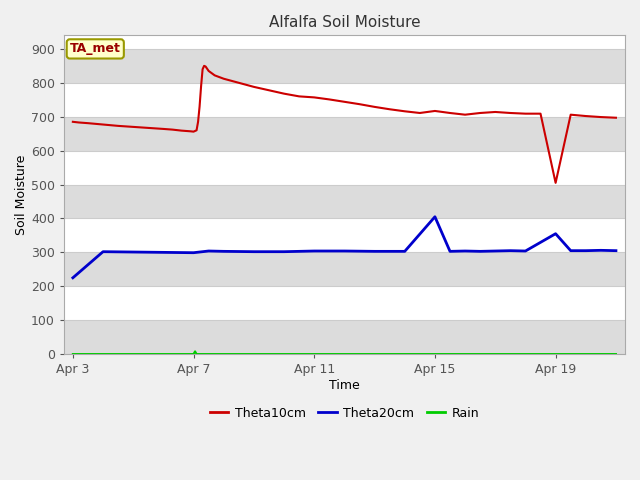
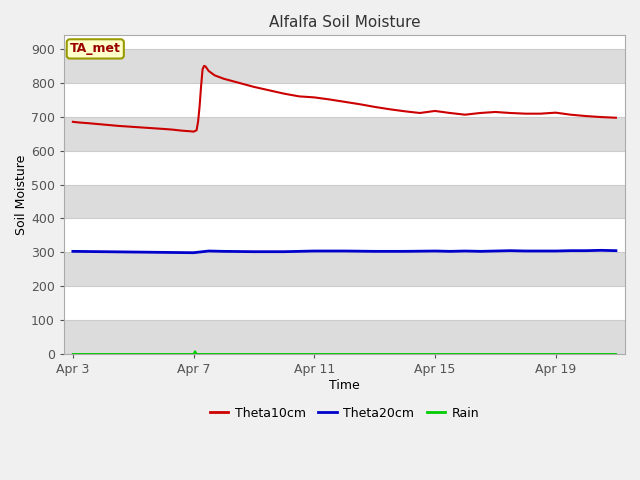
Theta20cm/Apr 3: 225 -> 303
Theta20cm/Apr 15: 405 -> 304
Theta10cm/Apr 19: 505 -> 712
Theta20cm/Apr 19: 355 -> 304
